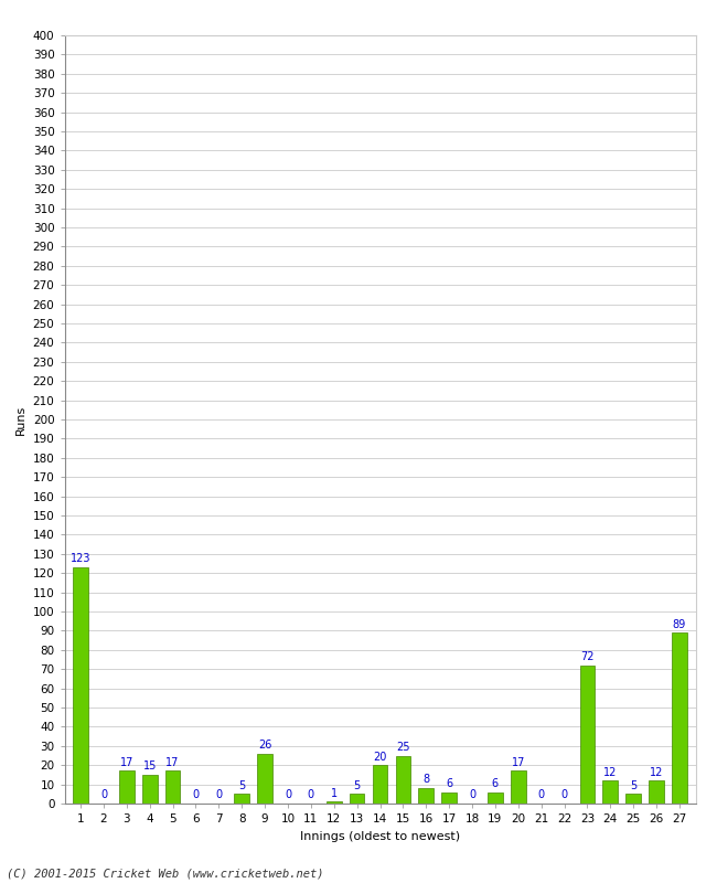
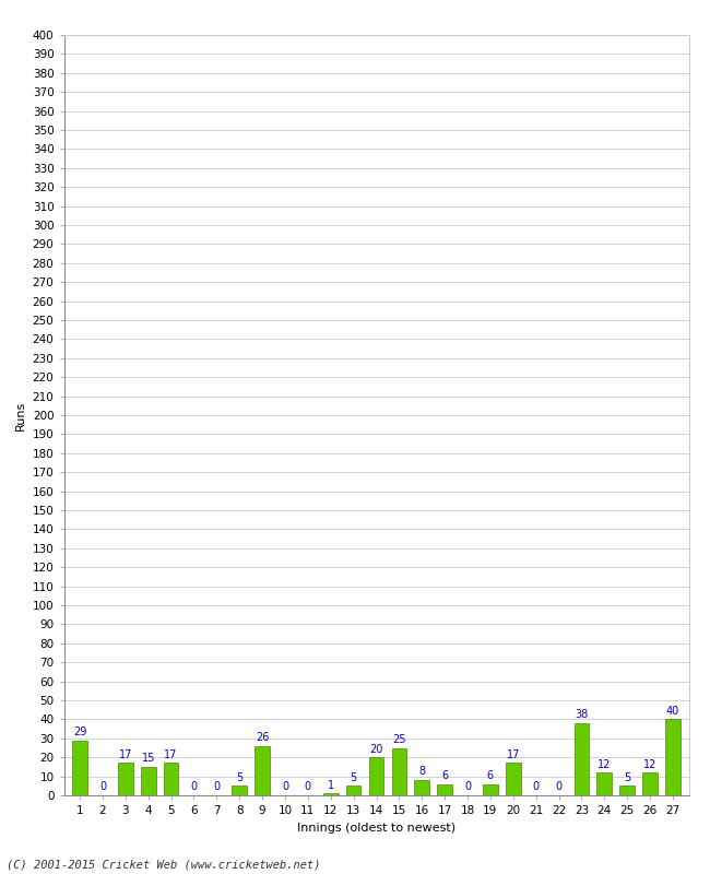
1: 123 -> 29
23: 72 -> 38
27: 89 -> 40
